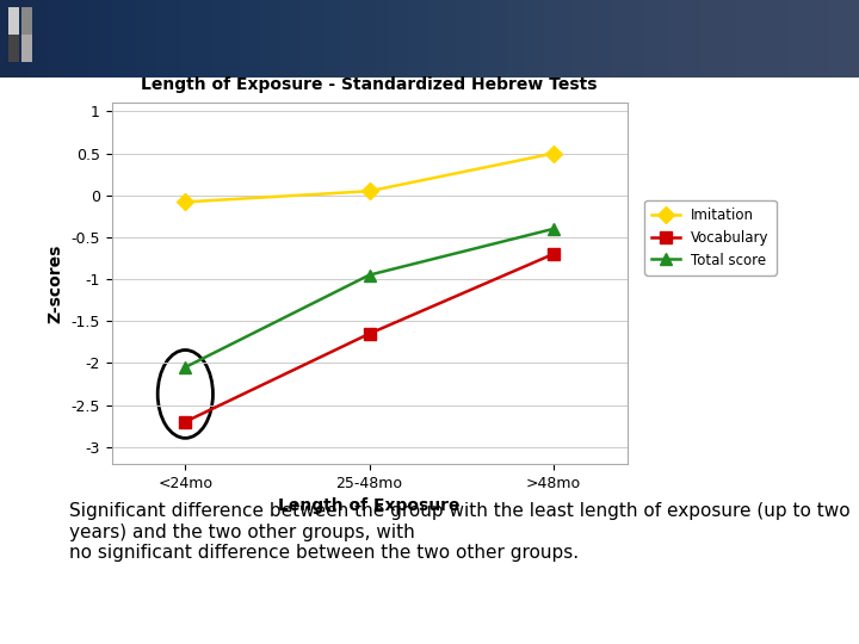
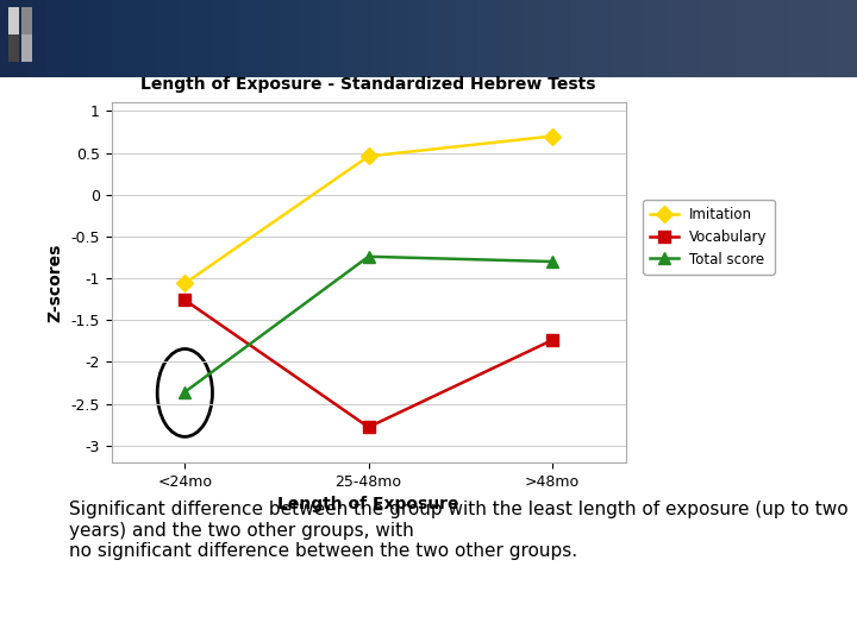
Imitation/<24mo: -0.08 -> -1.06
Vocabulary/<24mo: -2.70 -> -1.26
Total score/<24mo: -2.05 -> -2.36
Imitation/25-48mo: 0.05 -> 0.46
Vocabulary/25-48mo: -1.65 -> -2.78
Total score/25-48mo: -0.95 -> -0.74
Imitation/>48mo: 0.50 -> 0.70
Vocabulary/>48mo: -0.70 -> -1.74
Total score/>48mo: -0.40 -> -0.80
